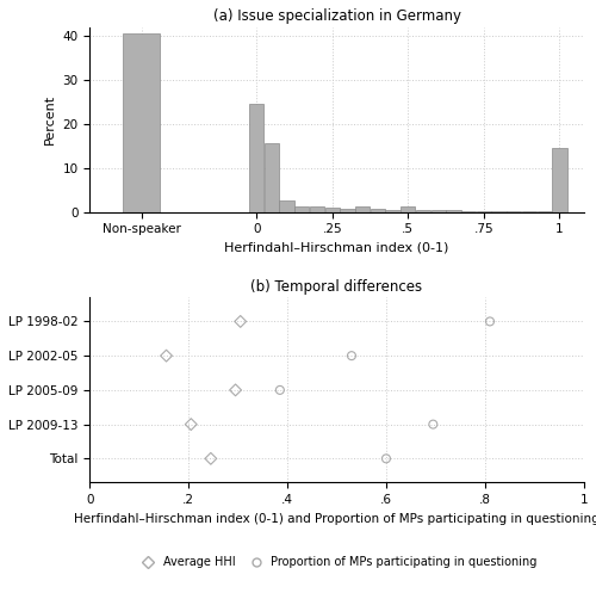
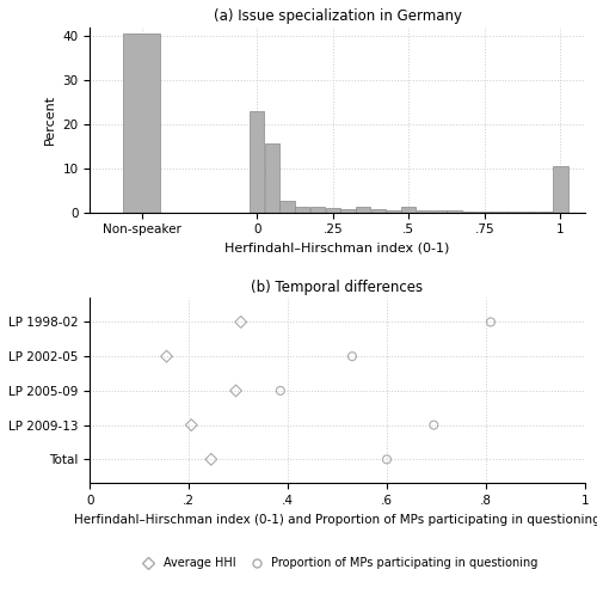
(a) Issue specialization in Germany/0: 24.5 -> 23.0
(a) Issue specialization in Germany/1: 14.5 -> 10.5
